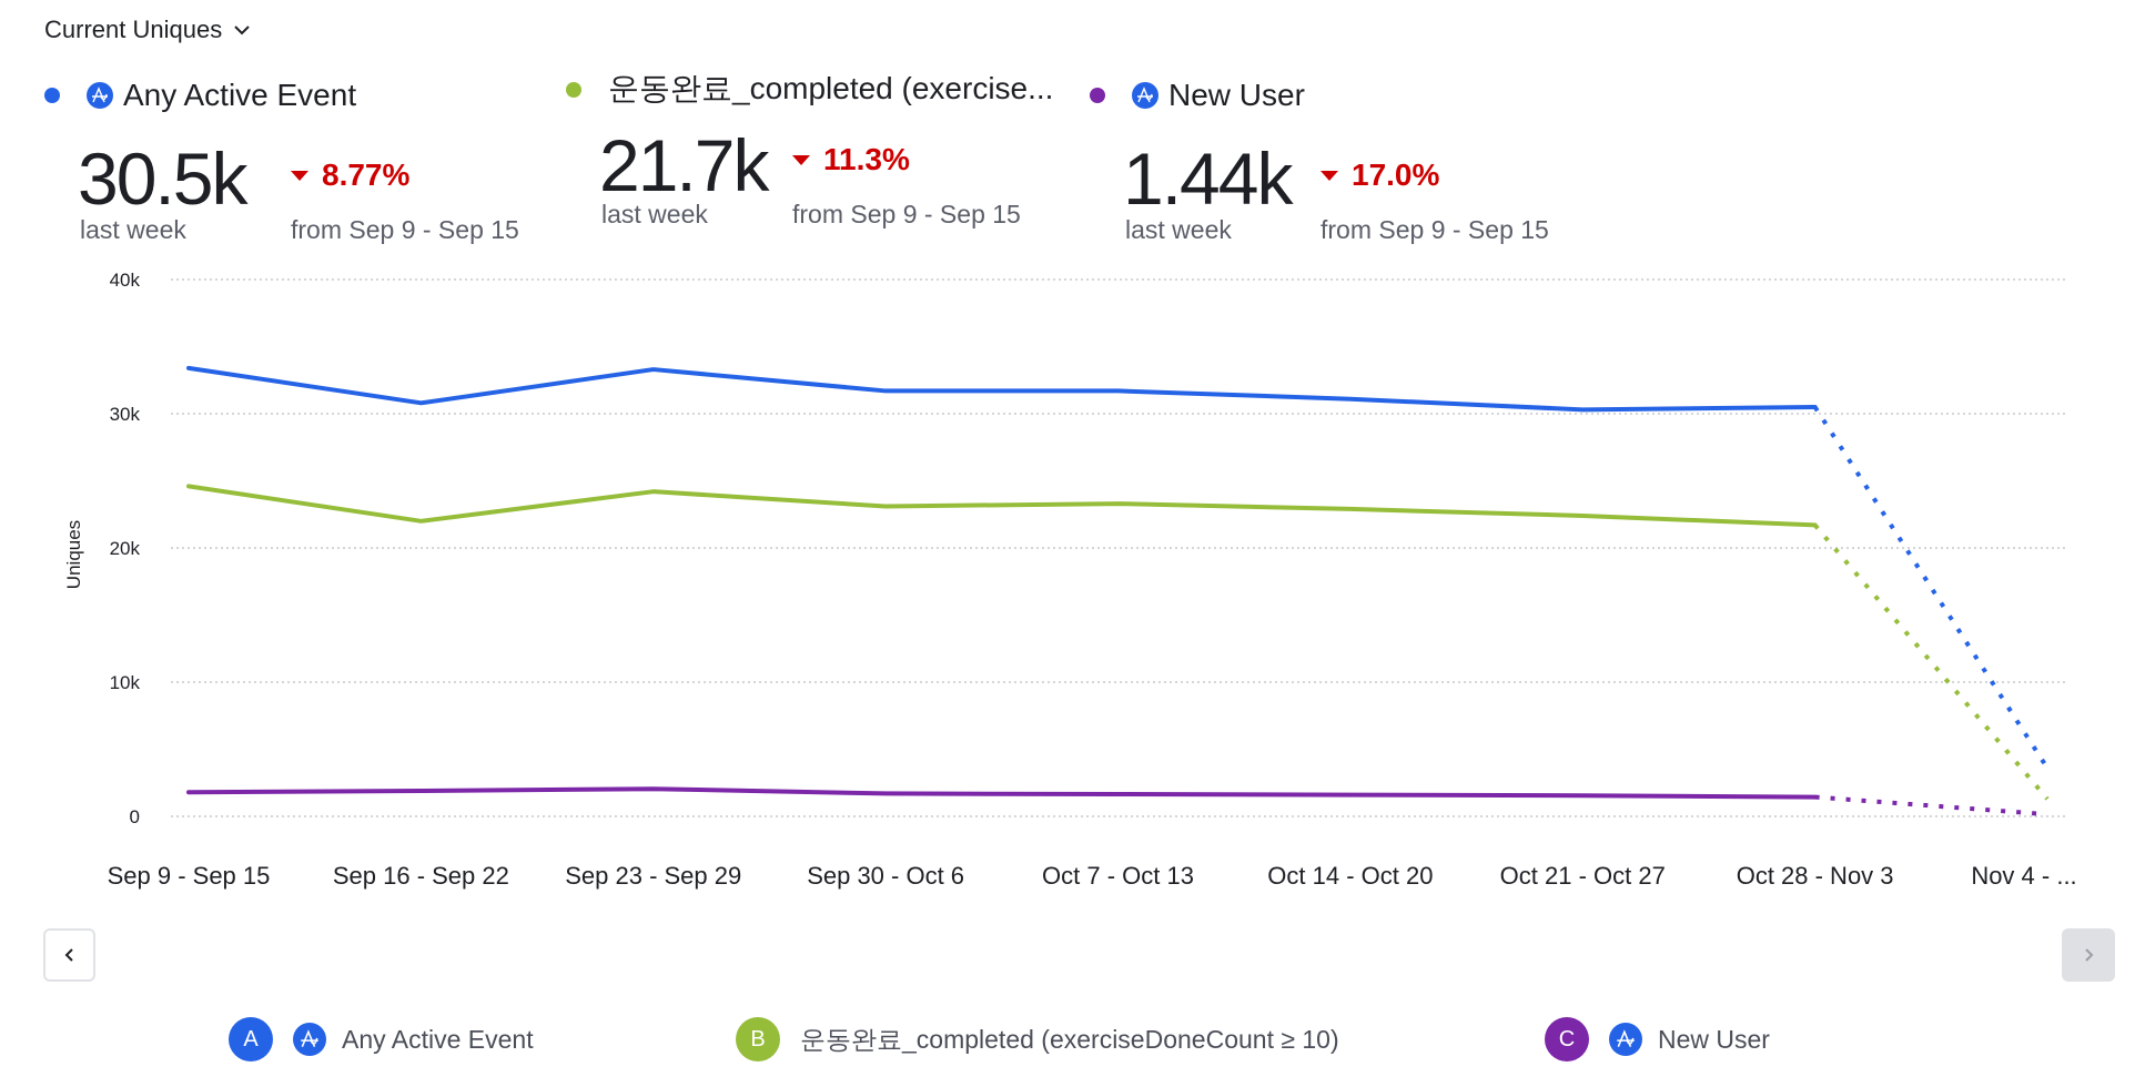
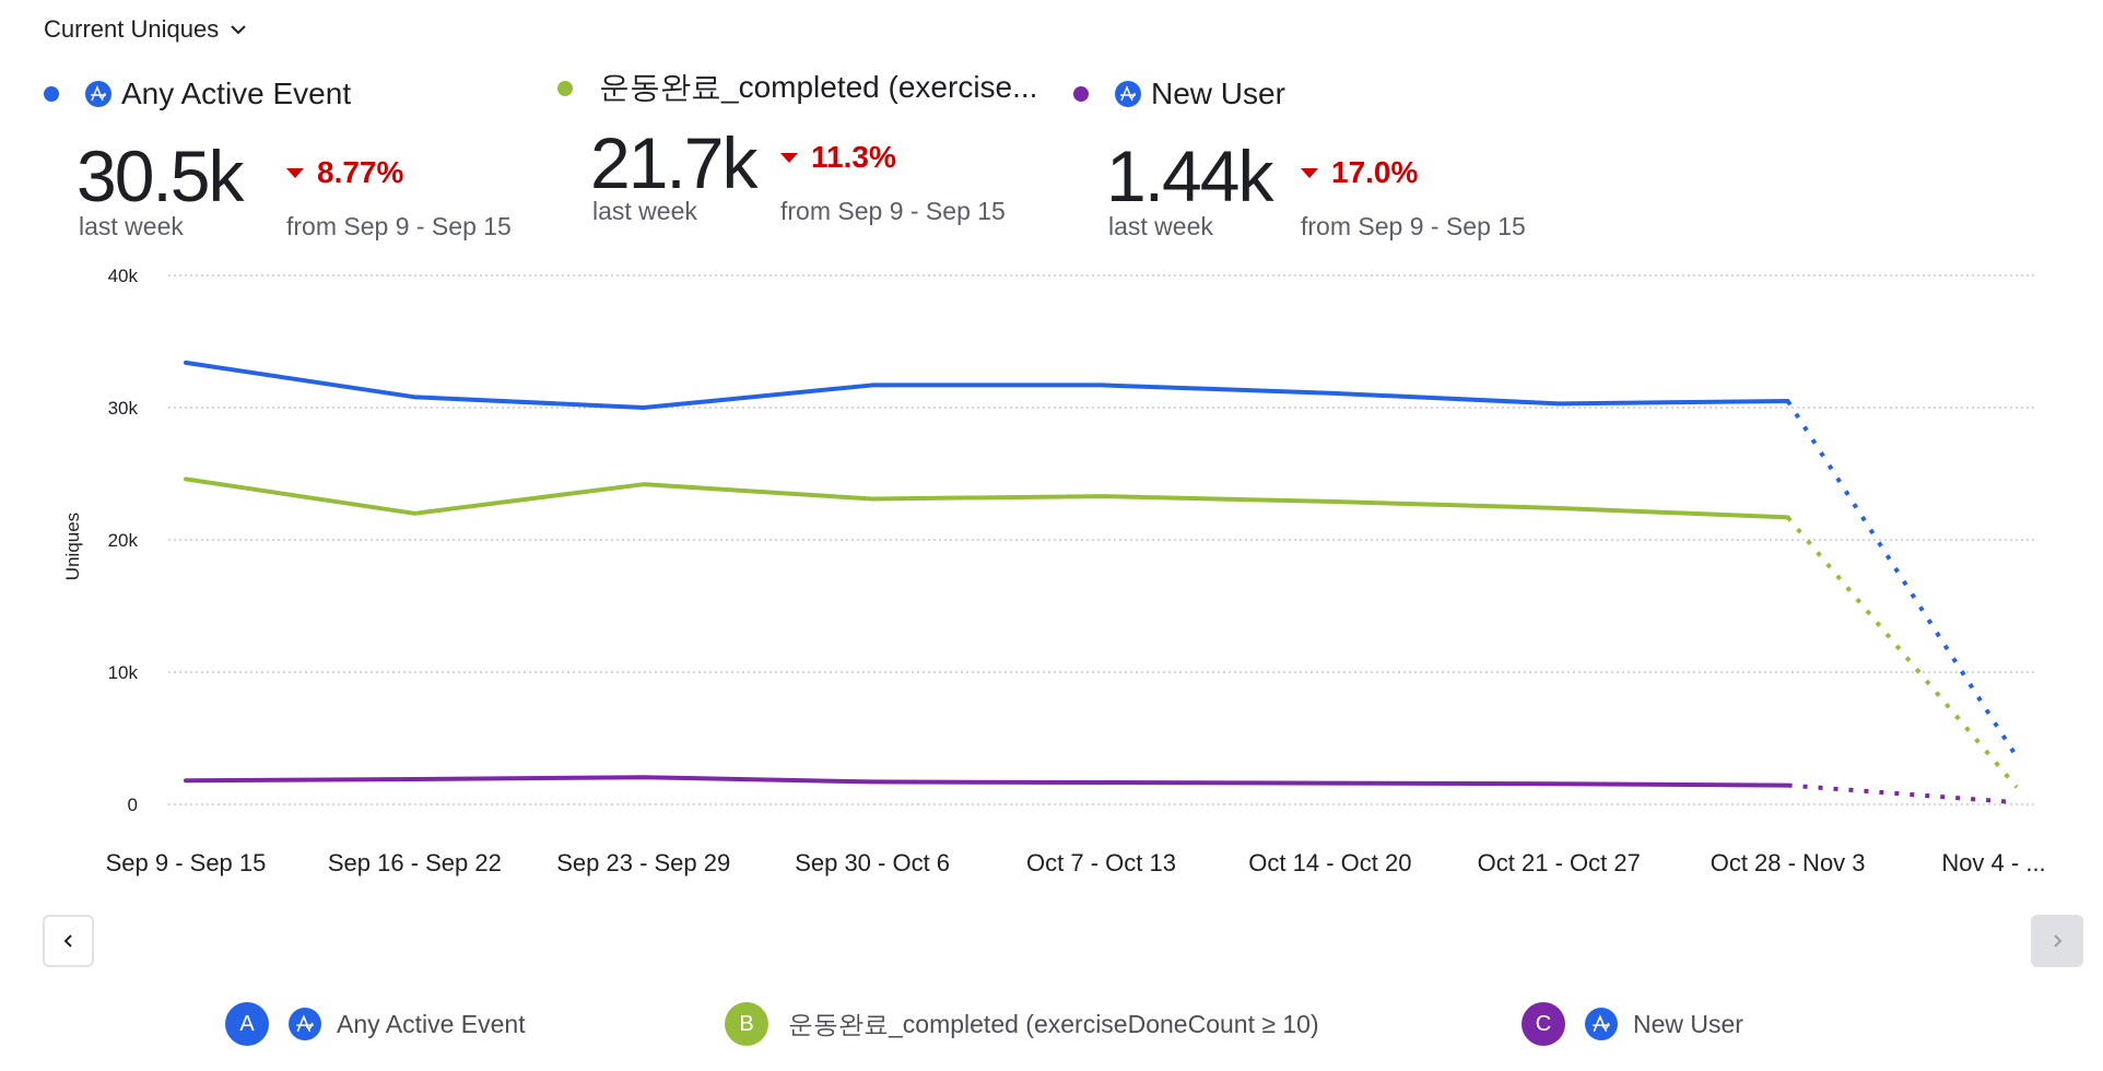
Any Active Event/Sep 23 - Sep 29: 33.3k -> 30.0k
